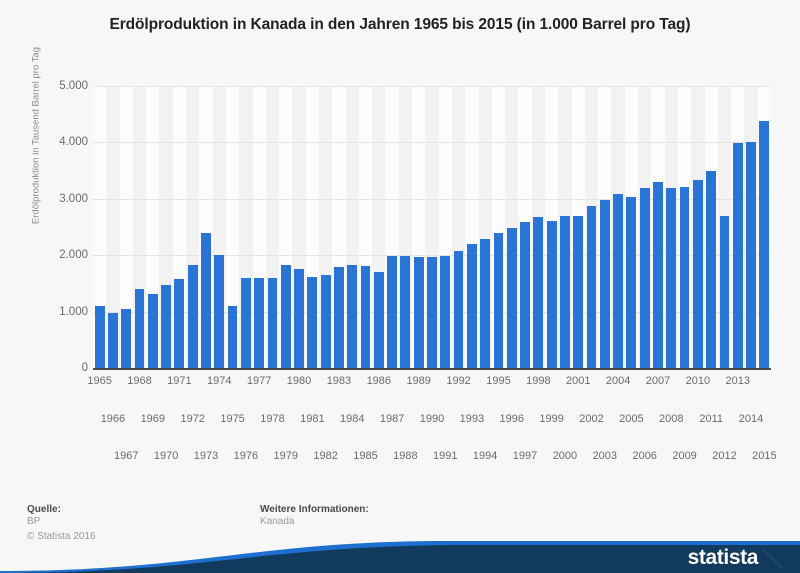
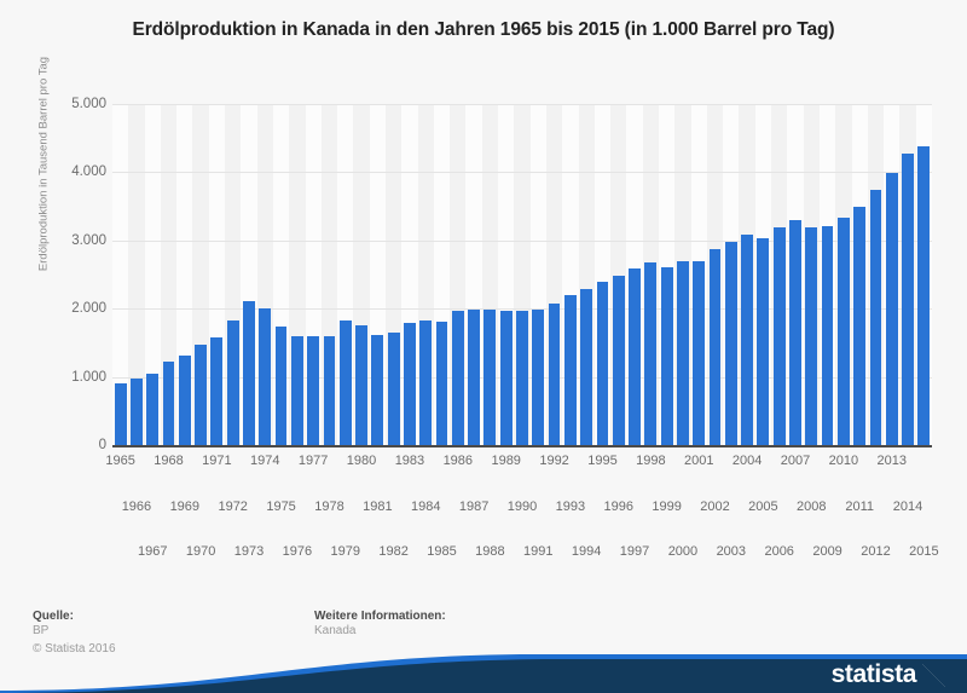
1965: 1100 -> 900
1968: 1400 -> 1200
1973: 2400 -> 2100
1975: 1100 -> 1700
1986: 1700 -> 2000
2012: 2700 -> 3700
2014: 4000 -> 4300
